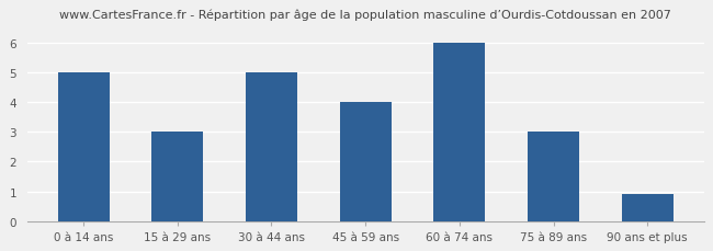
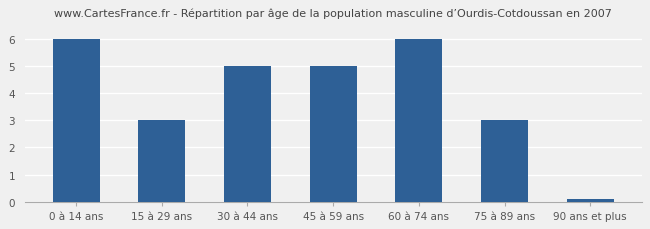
0 à 14 ans: 5.00 -> 6.00
45 à 59 ans: 4.00 -> 5.00
90 ans et plus: 0.90 -> 0.08
